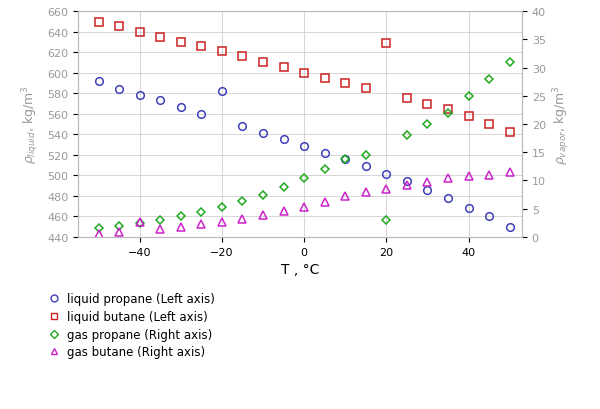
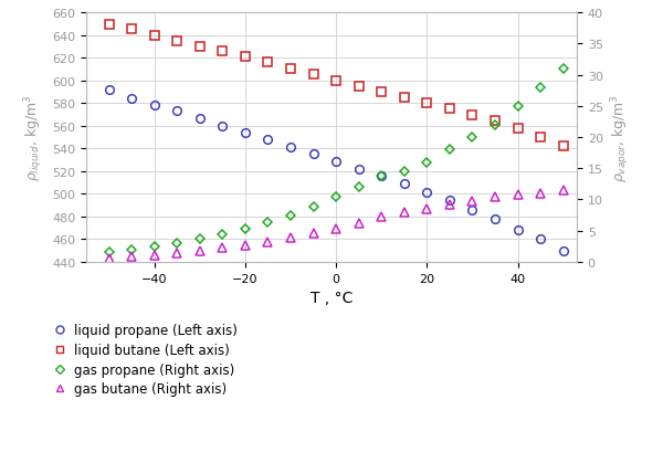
gas butane (Right axis)/−40: 2.6 -> 1.1
liquid propane (Left axis)/−20: 582 -> 554
liquid butane (Left axis)/20: 629 -> 580
gas propane (Right axis)/20: 3.0 -> 16.0
